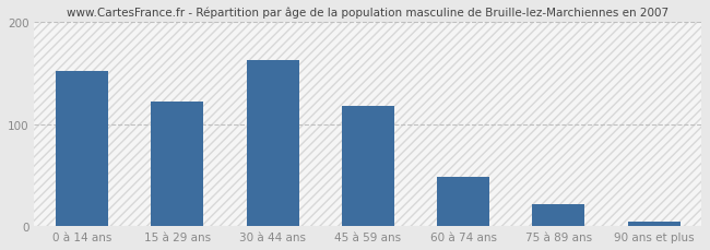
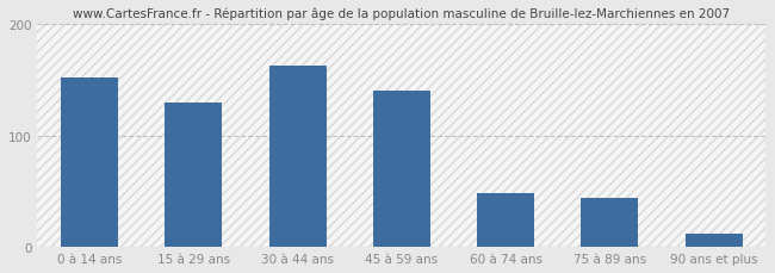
15 à 29 ans: 122 -> 130
45 à 59 ans: 118 -> 140
75 à 89 ans: 22 -> 44
90 ans et plus: 5 -> 12
